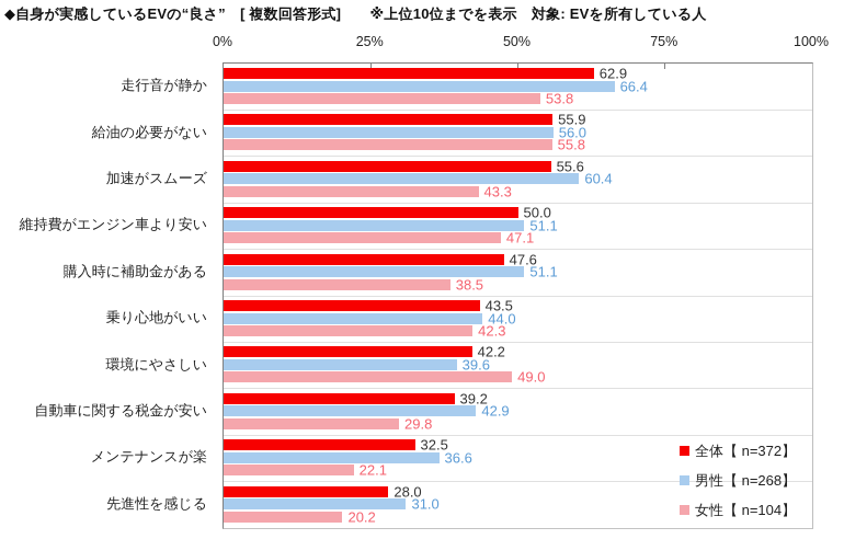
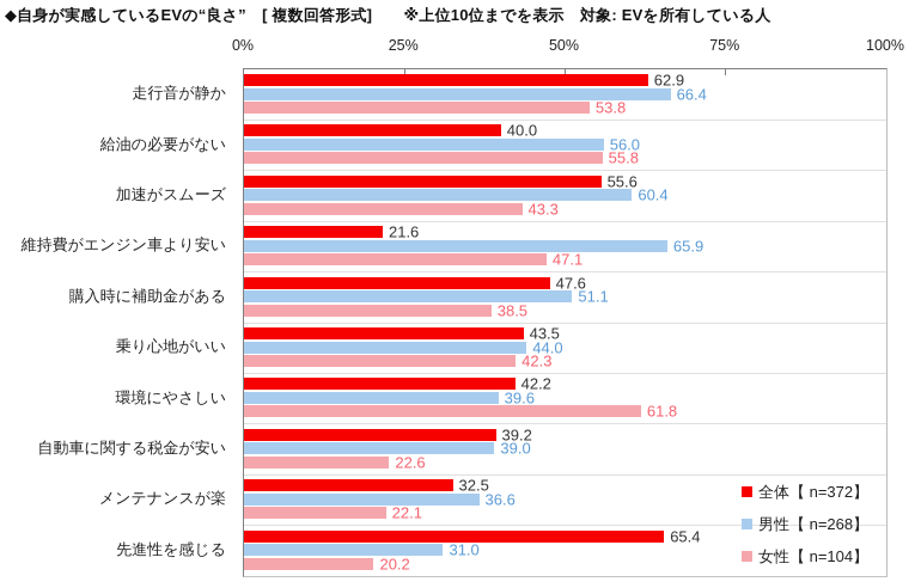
全体【 n=372】/給油の必要がない: 55.9 -> 40.0
全体【 n=372】/維持費がエンジン車より安い: 50.0 -> 21.6
男性【 n=268】/維持費がエンジン車より安い: 51.1 -> 65.9
女性【 n=104】/環境にやさしい: 49.0 -> 61.8
男性【 n=268】/自動車に関する税金が安い: 42.9 -> 39.0
女性【 n=104】/自動車に関する税金が安い: 29.8 -> 22.6
全体【 n=372】/先進性を感じる: 28.0 -> 65.4
